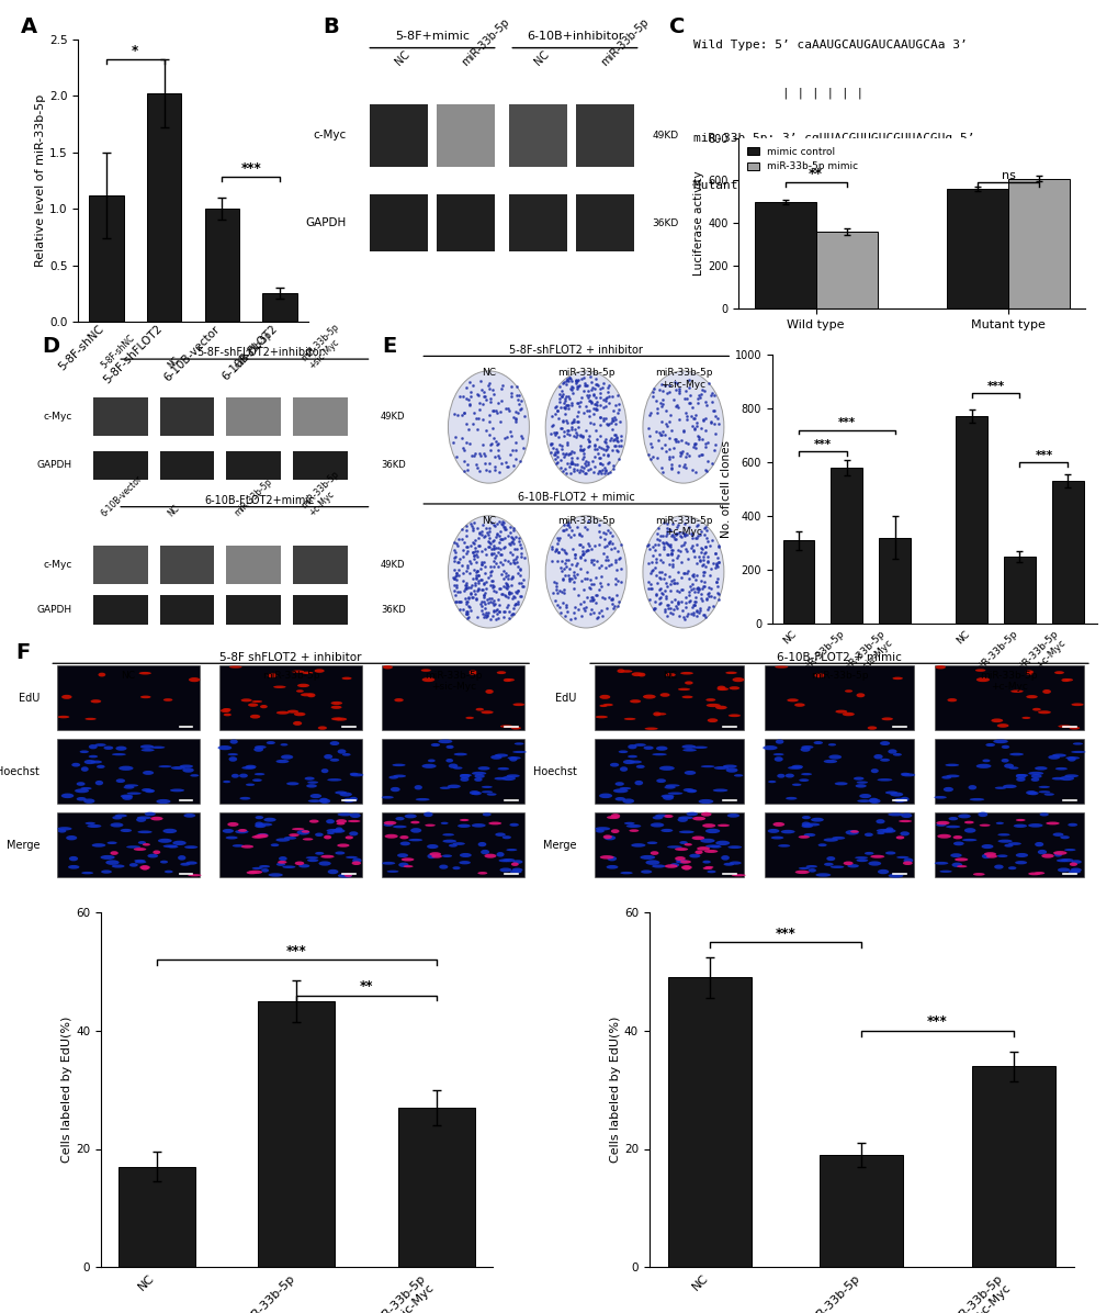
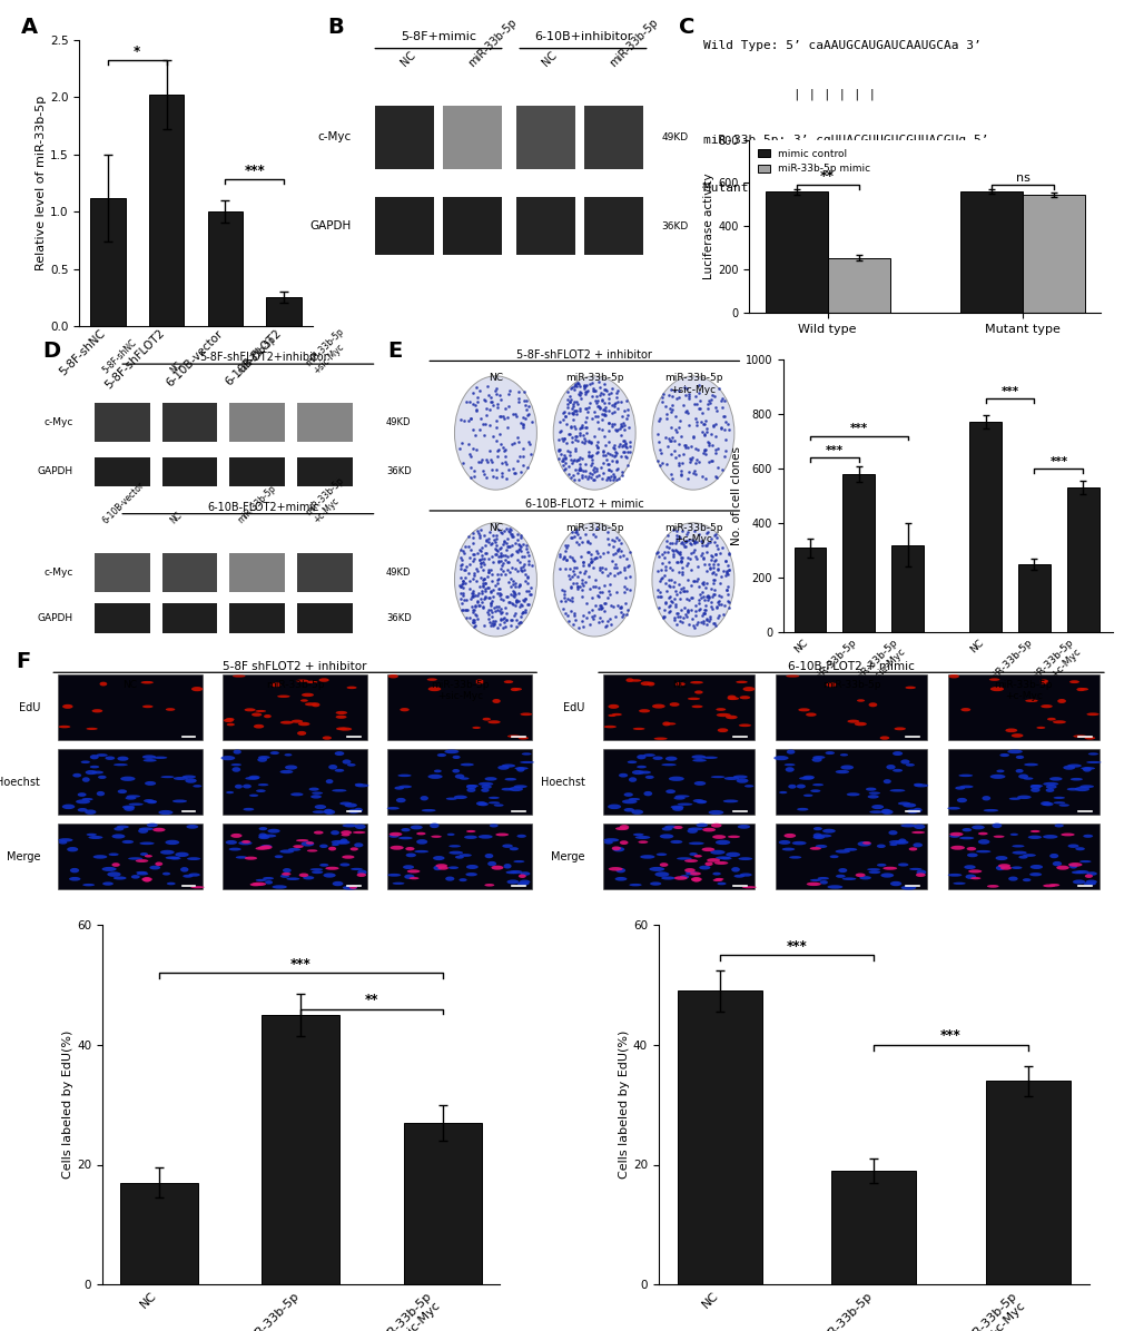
mimic control/Wild type: 500 -> 560
miR-33b-5p mimic/Wild type: 360 -> 260
miR-33b-5p mimic/Mutant type: 610 -> 540
